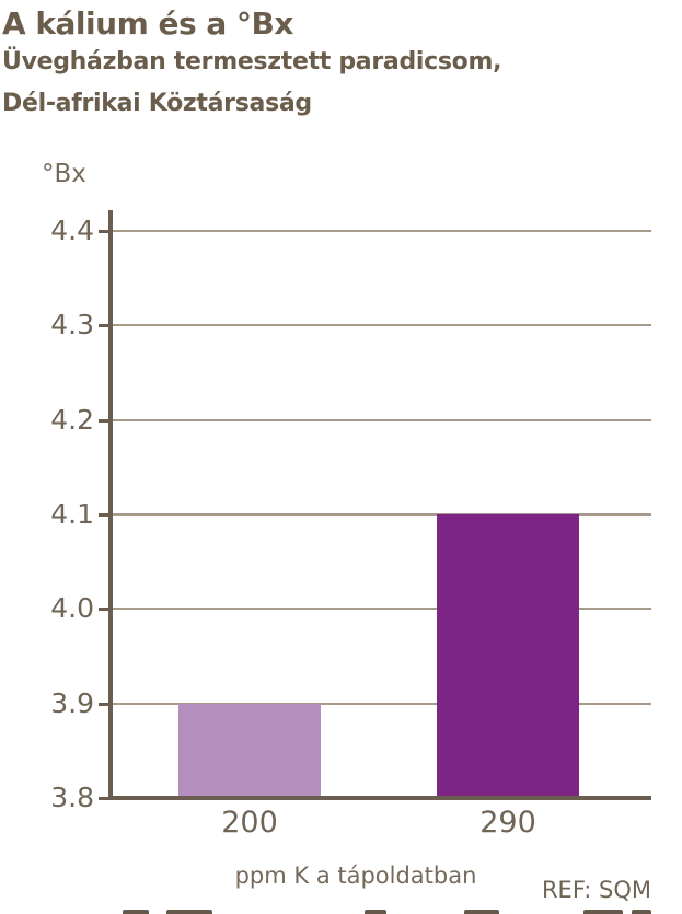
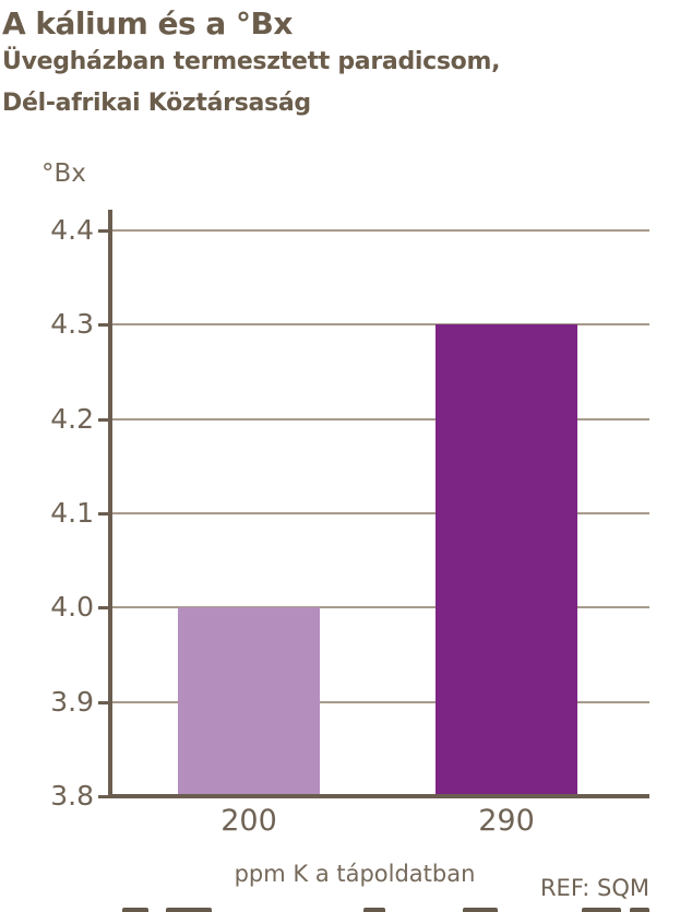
200: 3.9 -> 4.0
290: 4.1 -> 4.3
